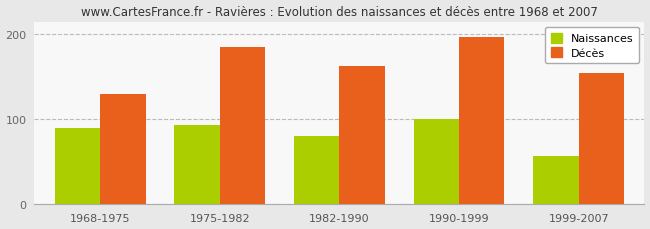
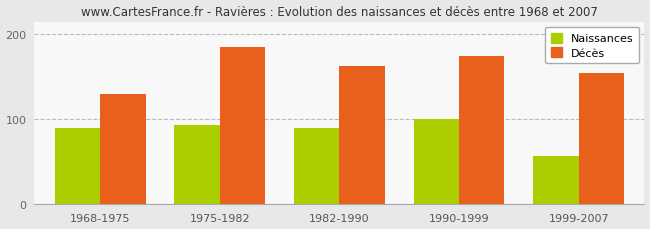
Naissances/1982-1990: 80 -> 90
Décès/1990-1999: 197 -> 174
